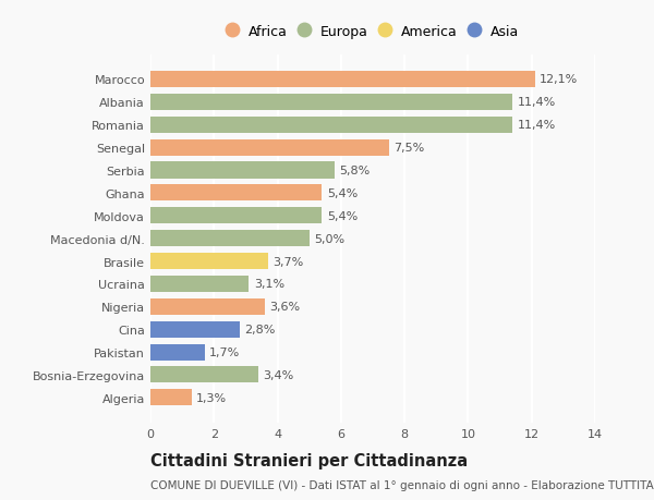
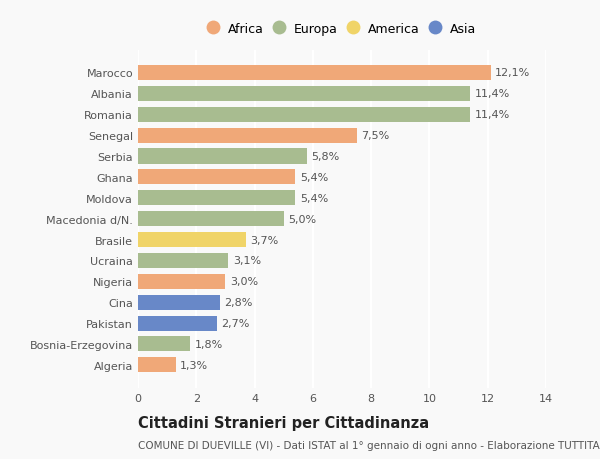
Nigeria: 3,6% -> 3,0%
Pakistan: 1,7% -> 2,7%
Bosnia-Erzegovina: 3,4% -> 1,8%
